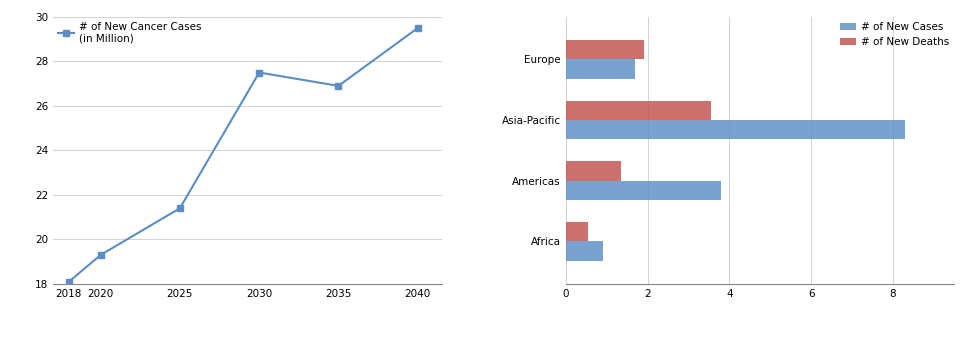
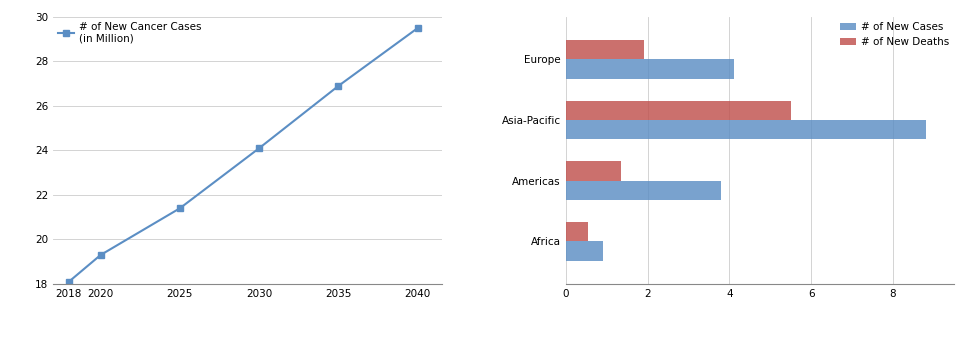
2030: 27.5 -> 24.1
# of New Cases/Europe: 1.7 -> 4.1
# of New Deaths/Asia-Pacific: 3.55 -> 5.50
# of New Cases/Asia-Pacific: 8.3 -> 8.8
